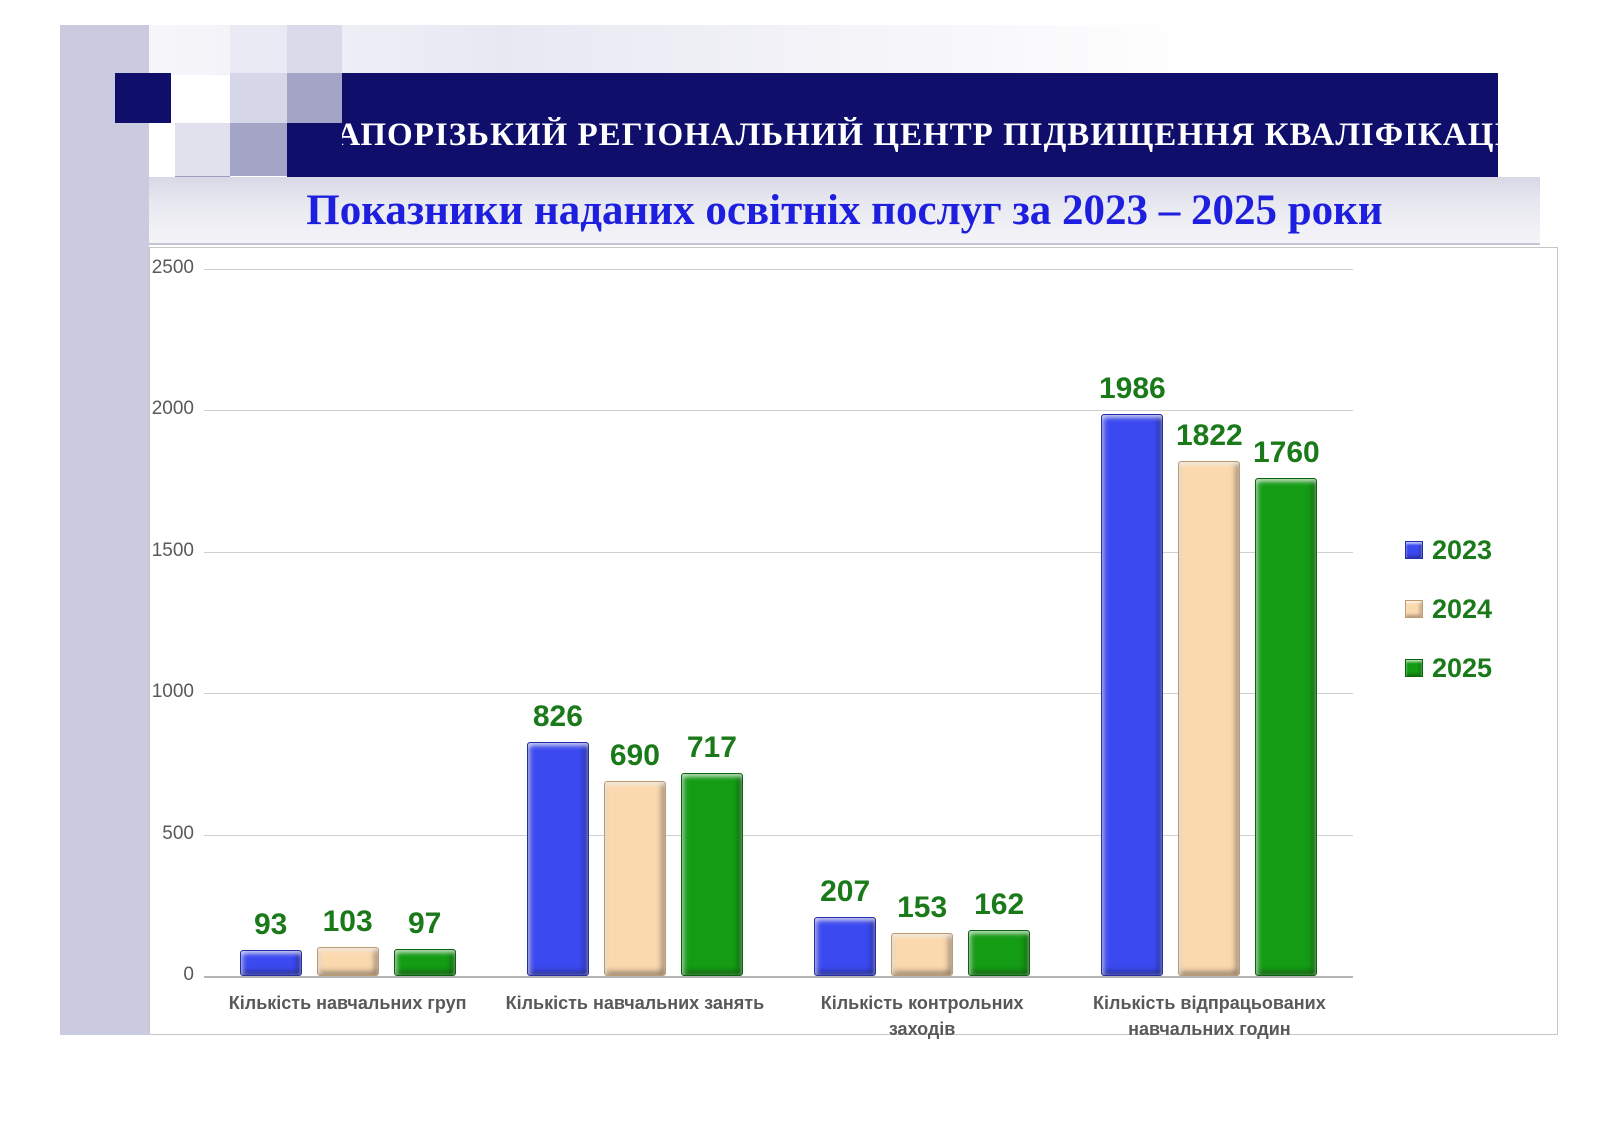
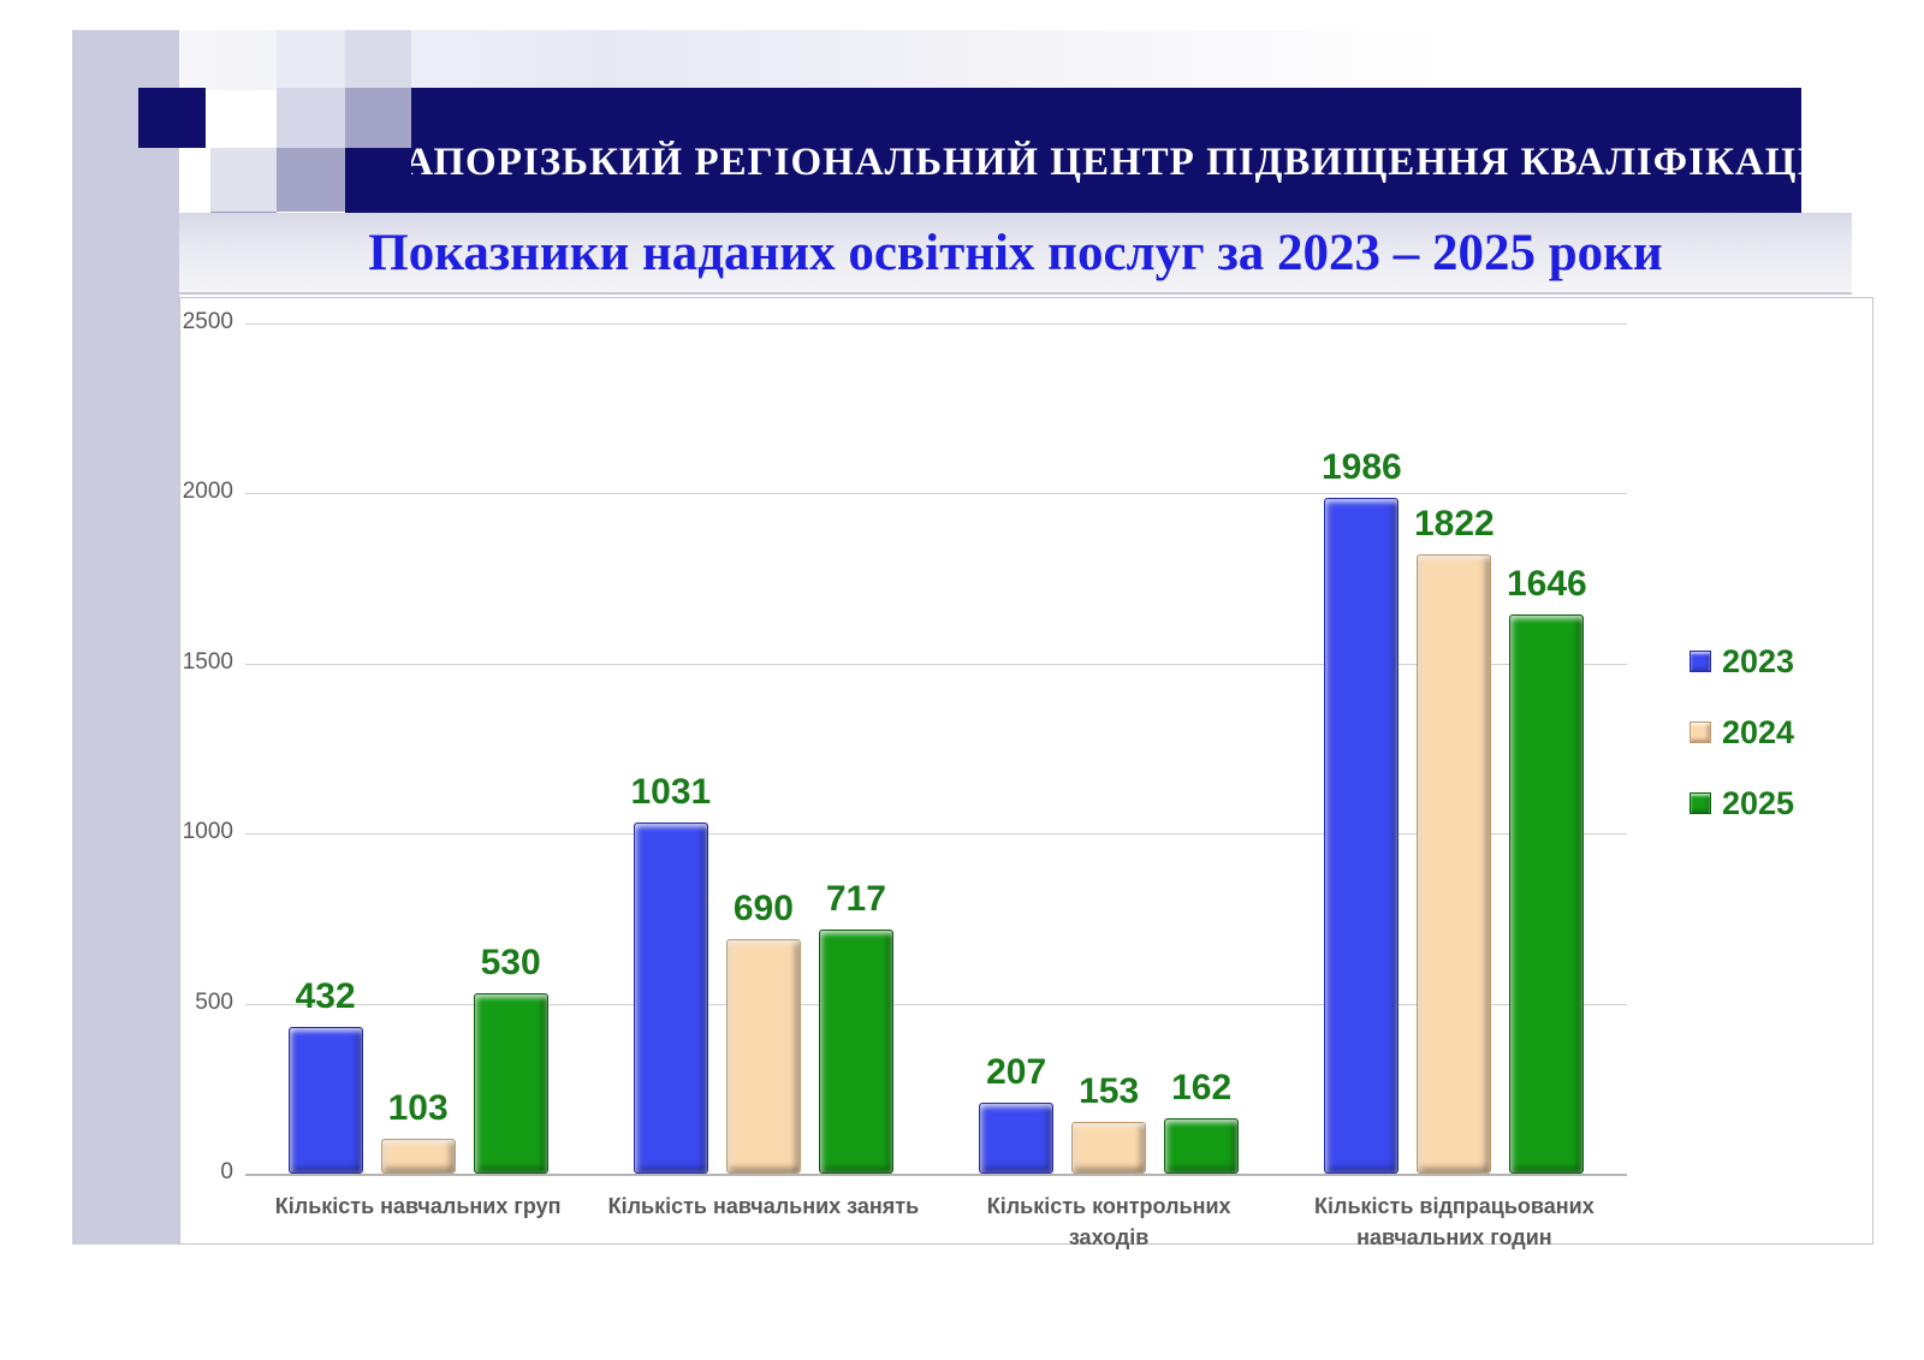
2023/Кількість навчальних груп: 93 -> 432
2025/Кількість навчальних груп: 97 -> 530
2023/Кількість навчальних занять: 826 -> 1031
2025/Кількість відпрацьованих навчальних годин: 1760 -> 1646
